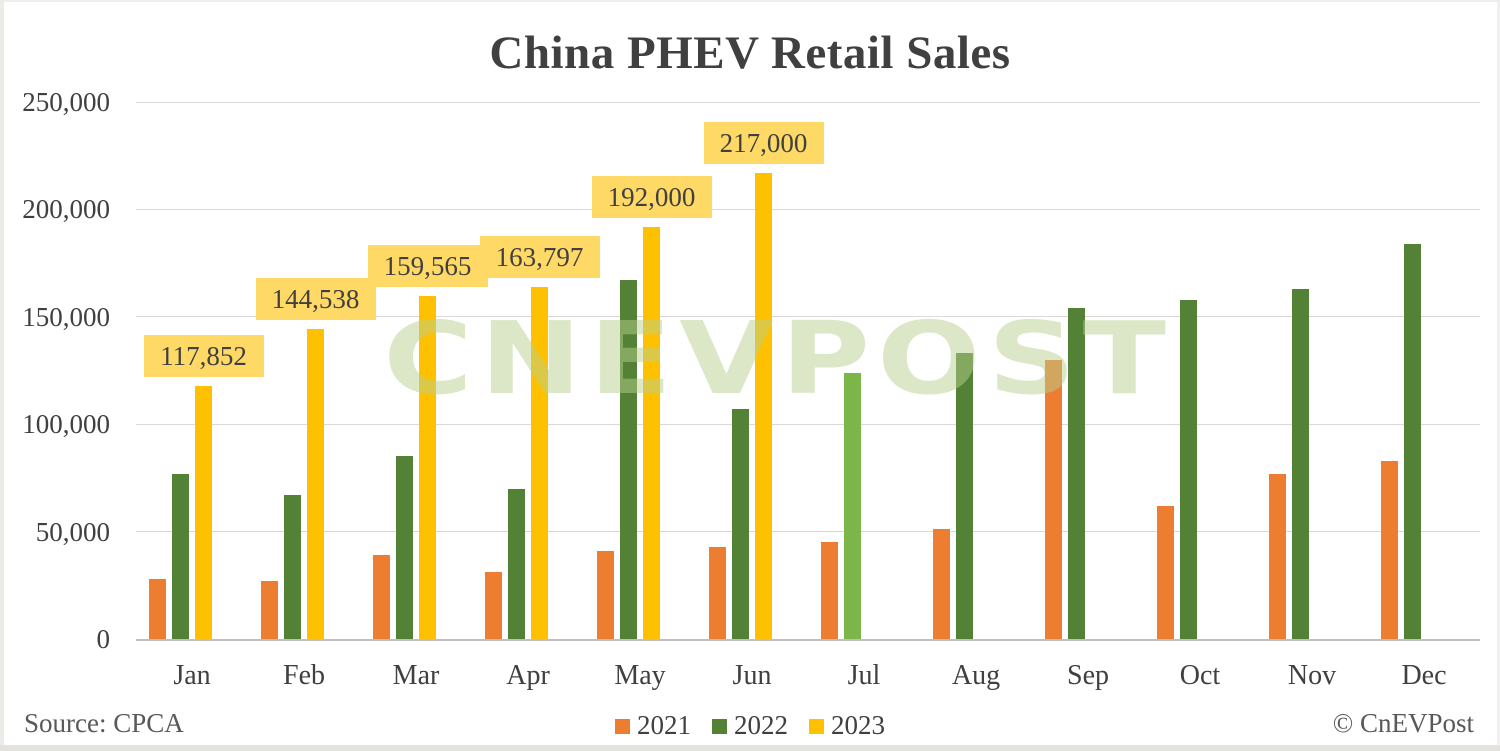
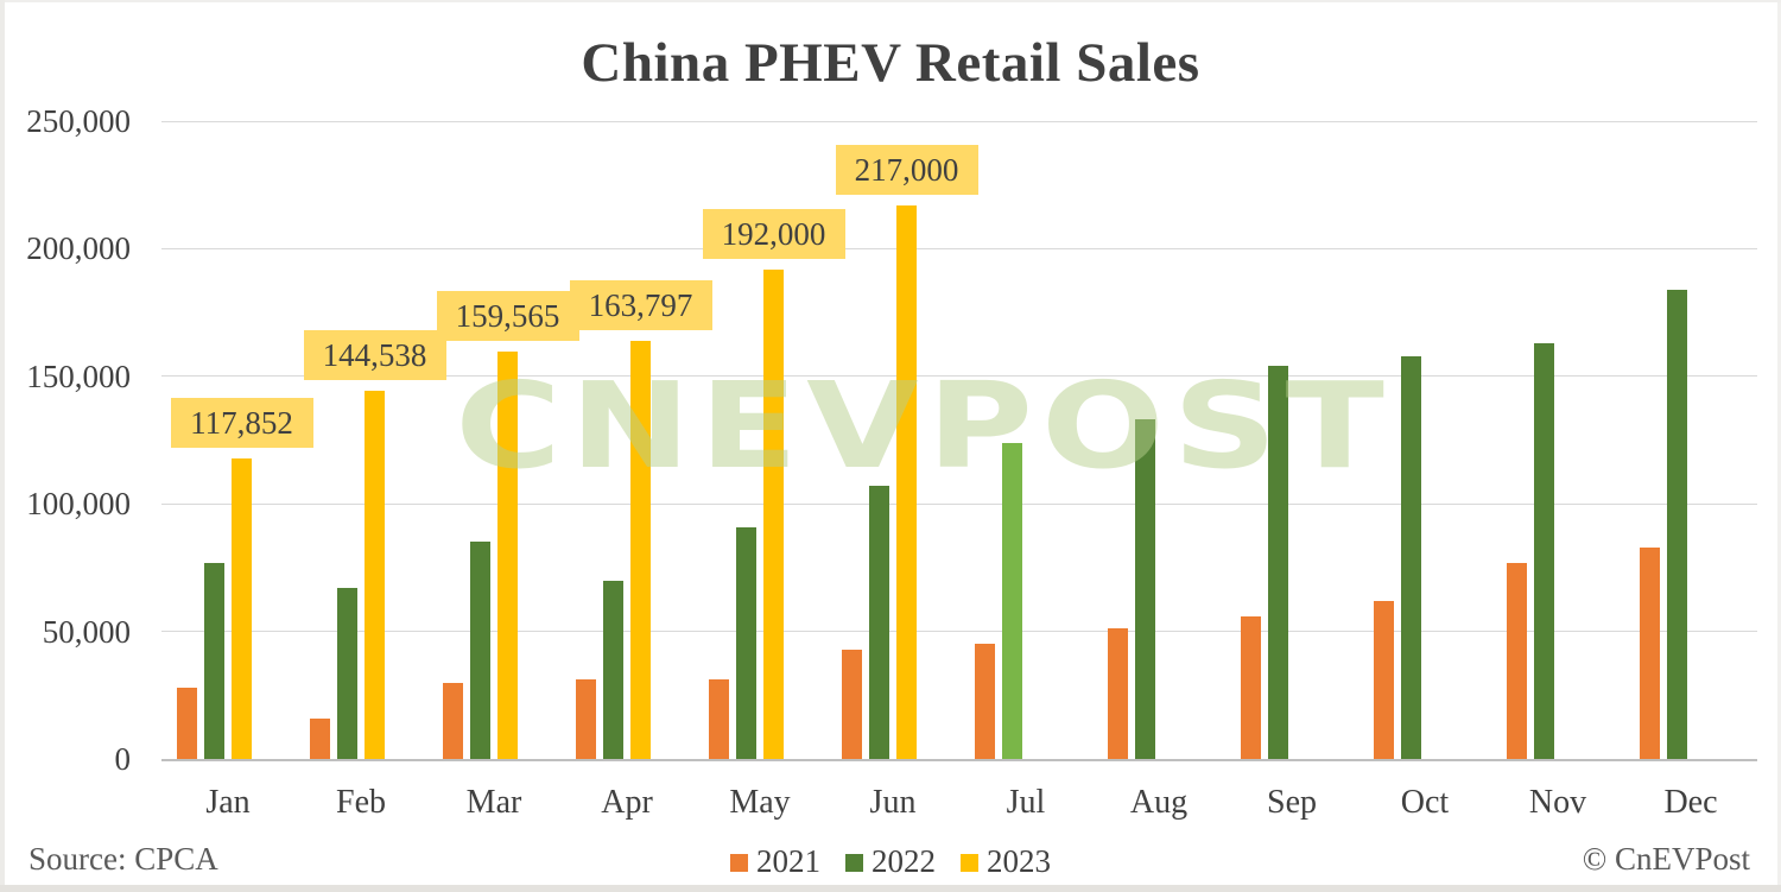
2021/Feb: 27000 -> 16000
2021/Mar: 39000 -> 30000
2021/May: 41000 -> 31000
2022/May: 167000 -> 91000
2021/Sep: 130000 -> 56000
